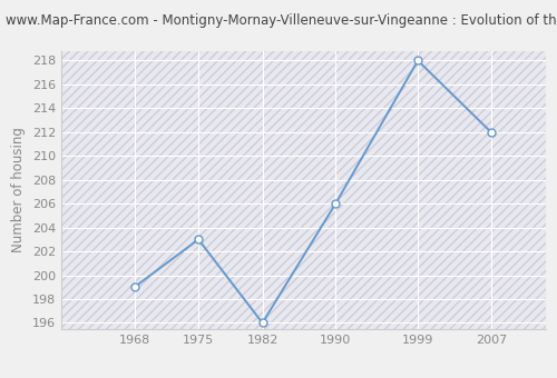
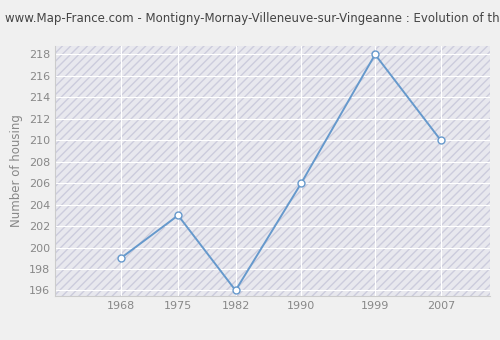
2007: 212 -> 210
